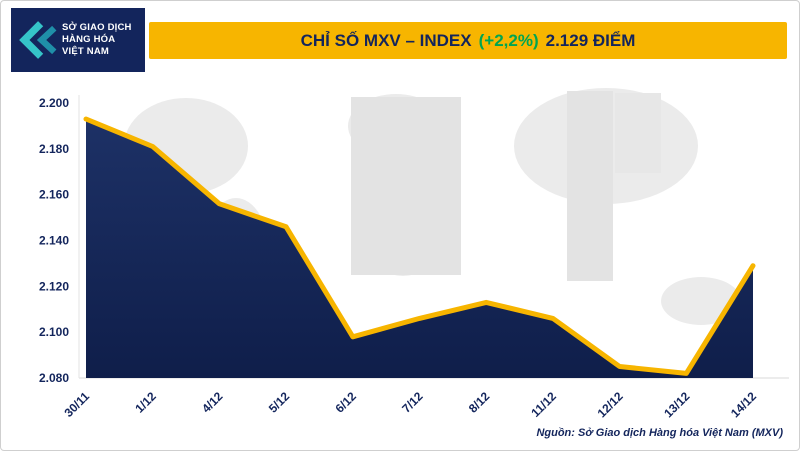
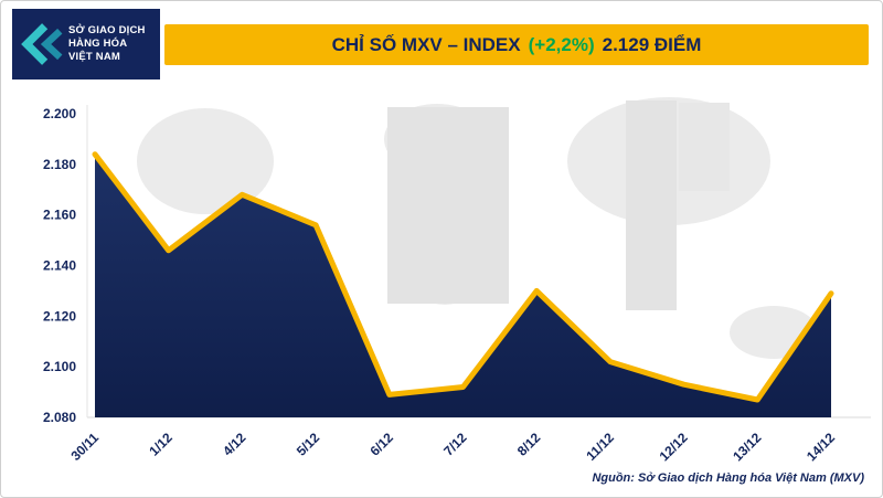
30/11: 2193 -> 2184
1/12: 2181 -> 2146
4/12: 2156 -> 2168
5/12: 2146 -> 2156
6/12: 2098 -> 2089
7/12: 2106 -> 2092
8/12: 2113 -> 2130
11/12: 2106 -> 2102
12/12: 2085 -> 2093
13/12: 2082 -> 2087
